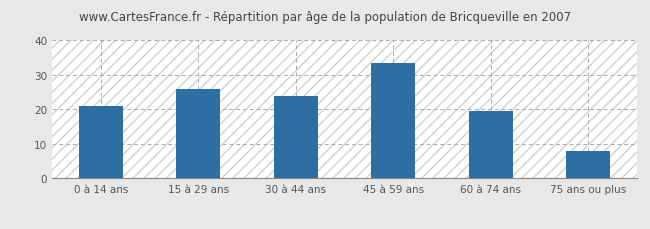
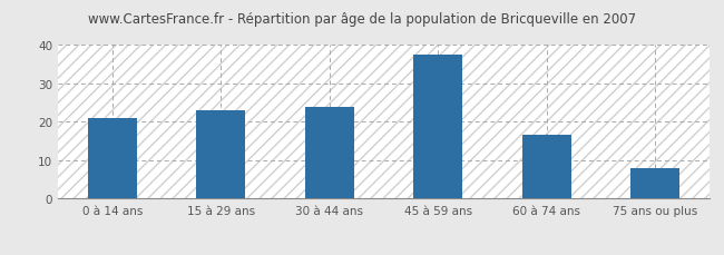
15 à 29 ans: 26.0 -> 23.0
45 à 59 ans: 33.5 -> 37.5
60 à 74 ans: 19.5 -> 16.5
